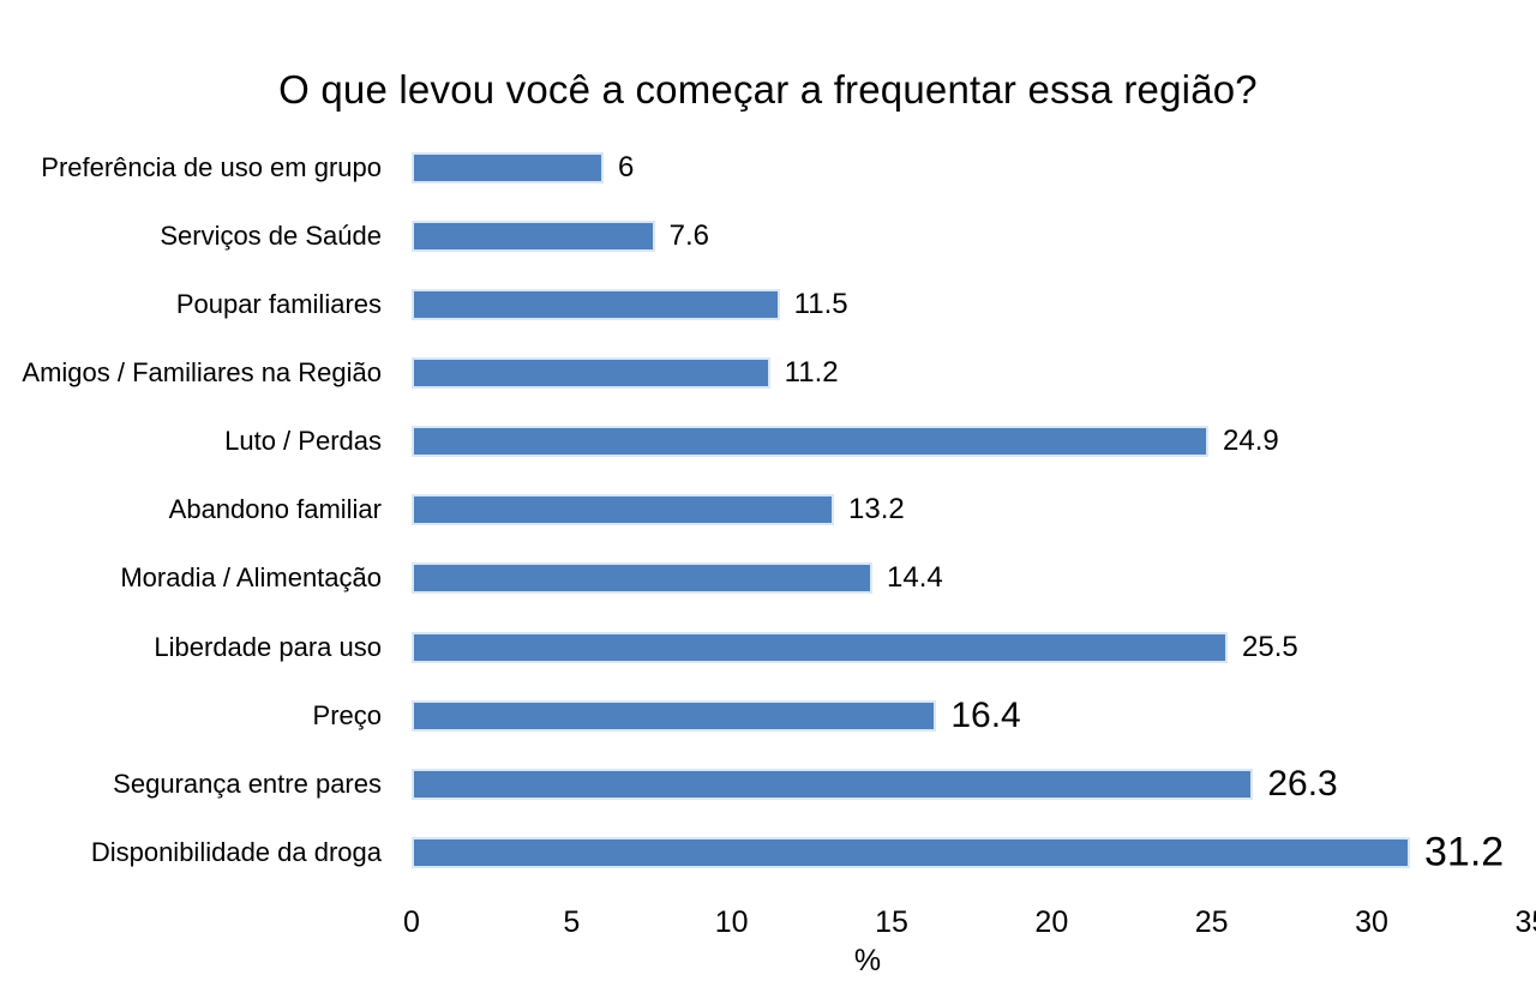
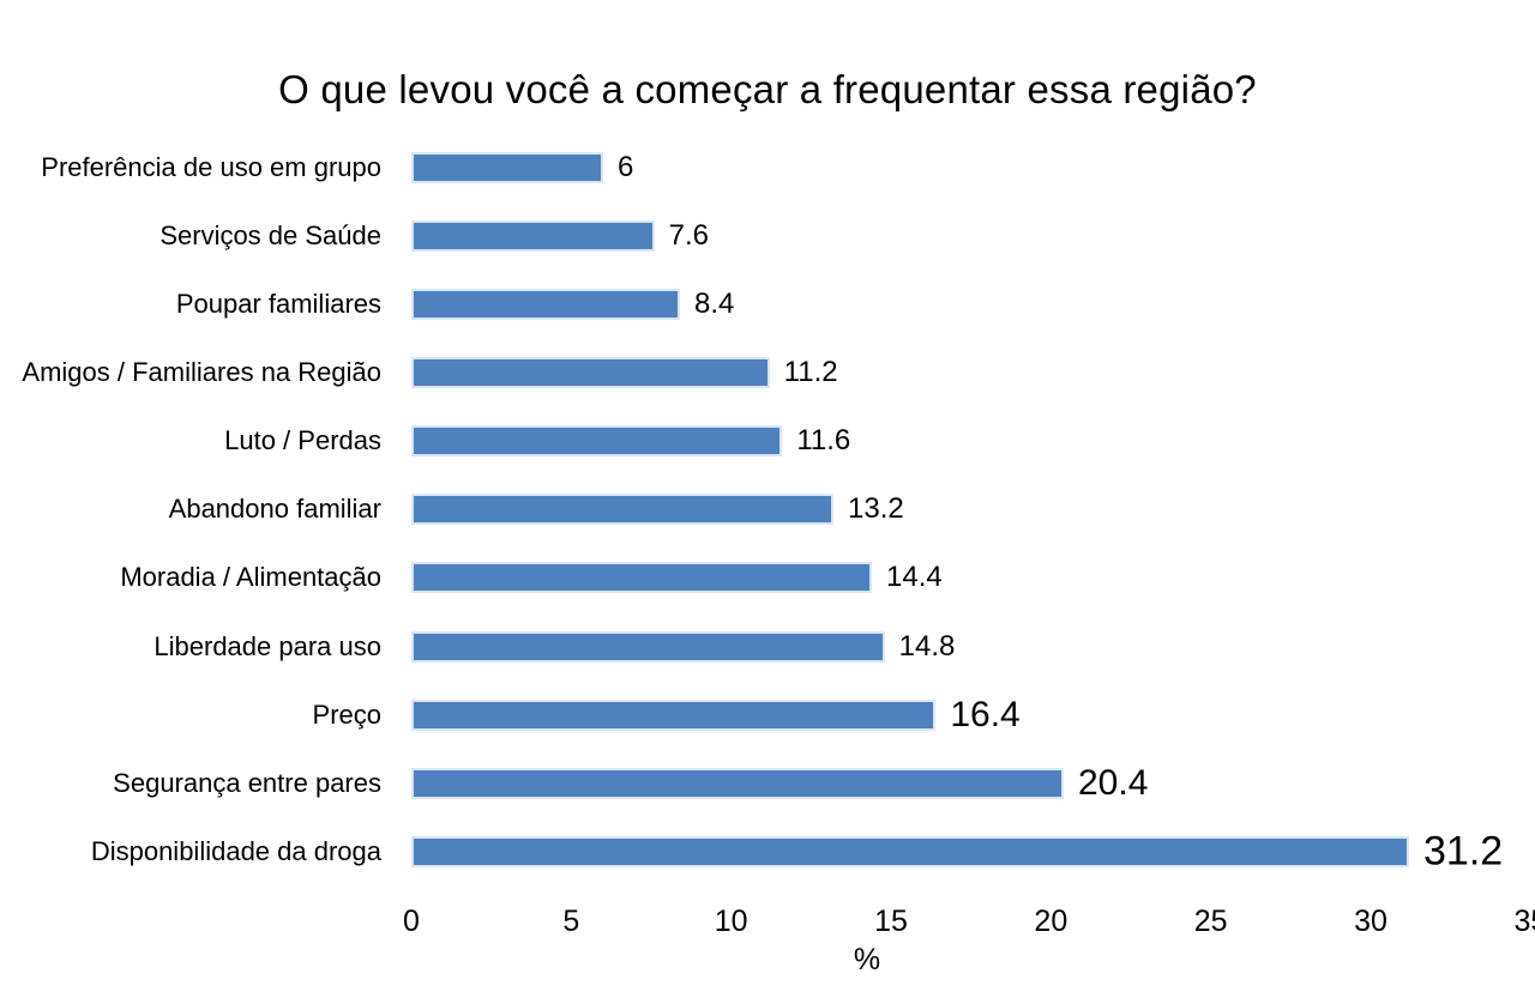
Poupar familiares: 11.5 -> 8.4
Luto / Perdas: 24.9 -> 11.6
Liberdade para uso: 25.5 -> 14.8
Segurança entre pares: 26.3 -> 20.4
